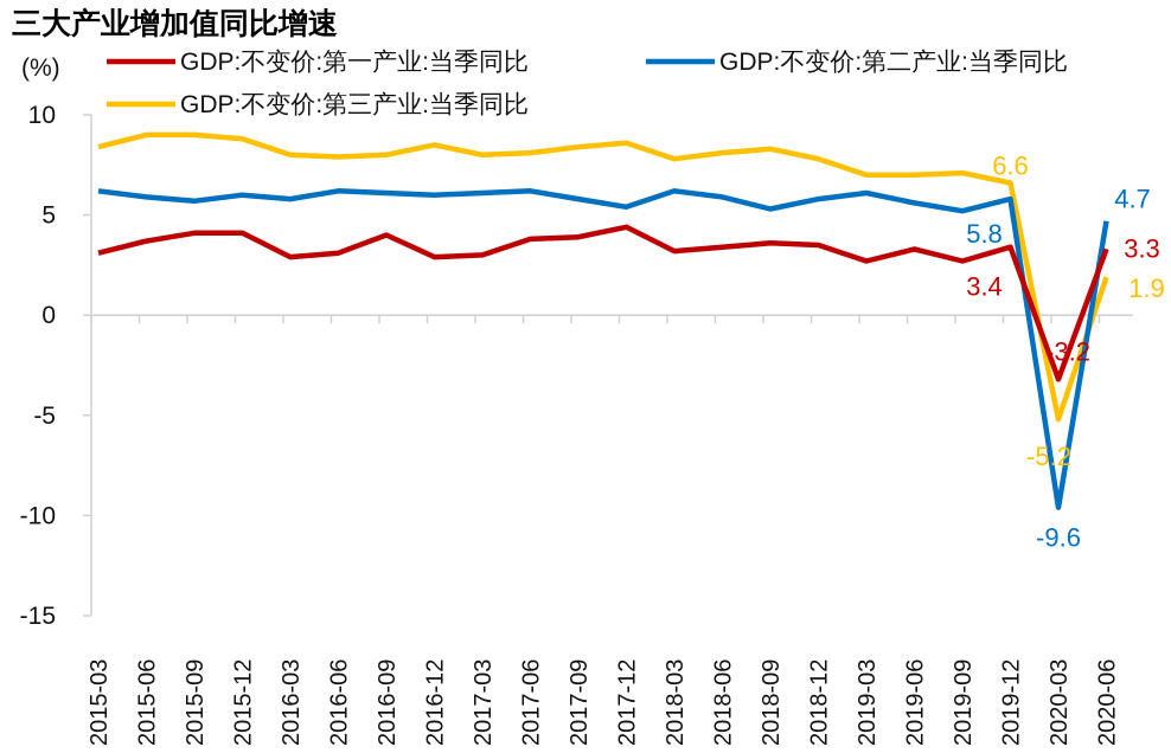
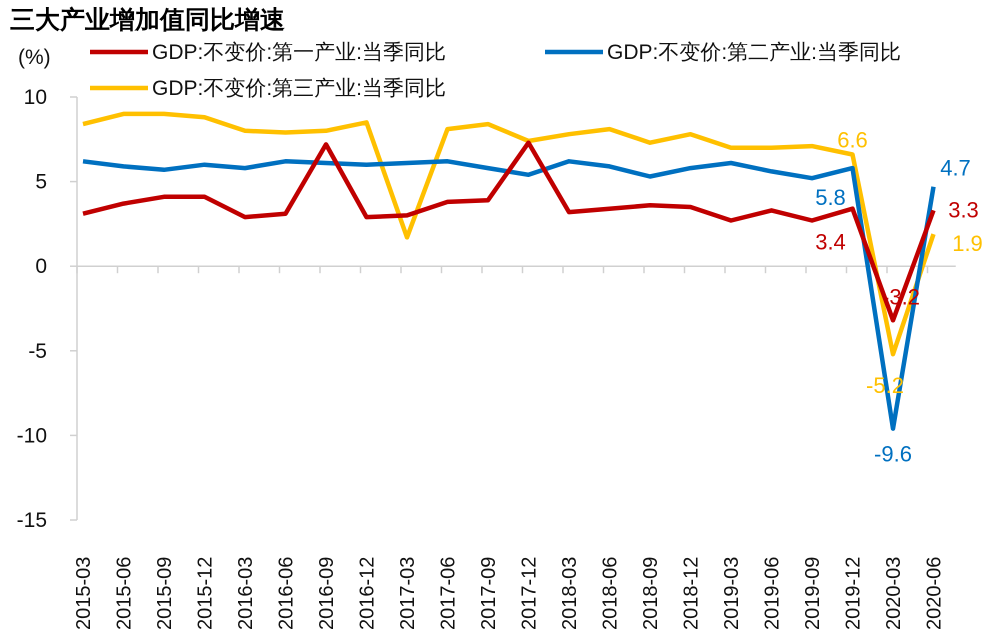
GDP:不变价:第一产业:当季同比/2016-09: 4.0 -> 7.2
GDP:不变价:第三产业:当季同比/2017-03: 8.0 -> 1.7
GDP:不变价:第一产业:当季同比/2017-12: 4.4 -> 7.3
GDP:不变价:第三产业:当季同比/2017-12: 8.6 -> 7.4
GDP:不变价:第三产业:当季同比/2018-09: 8.3 -> 7.3
